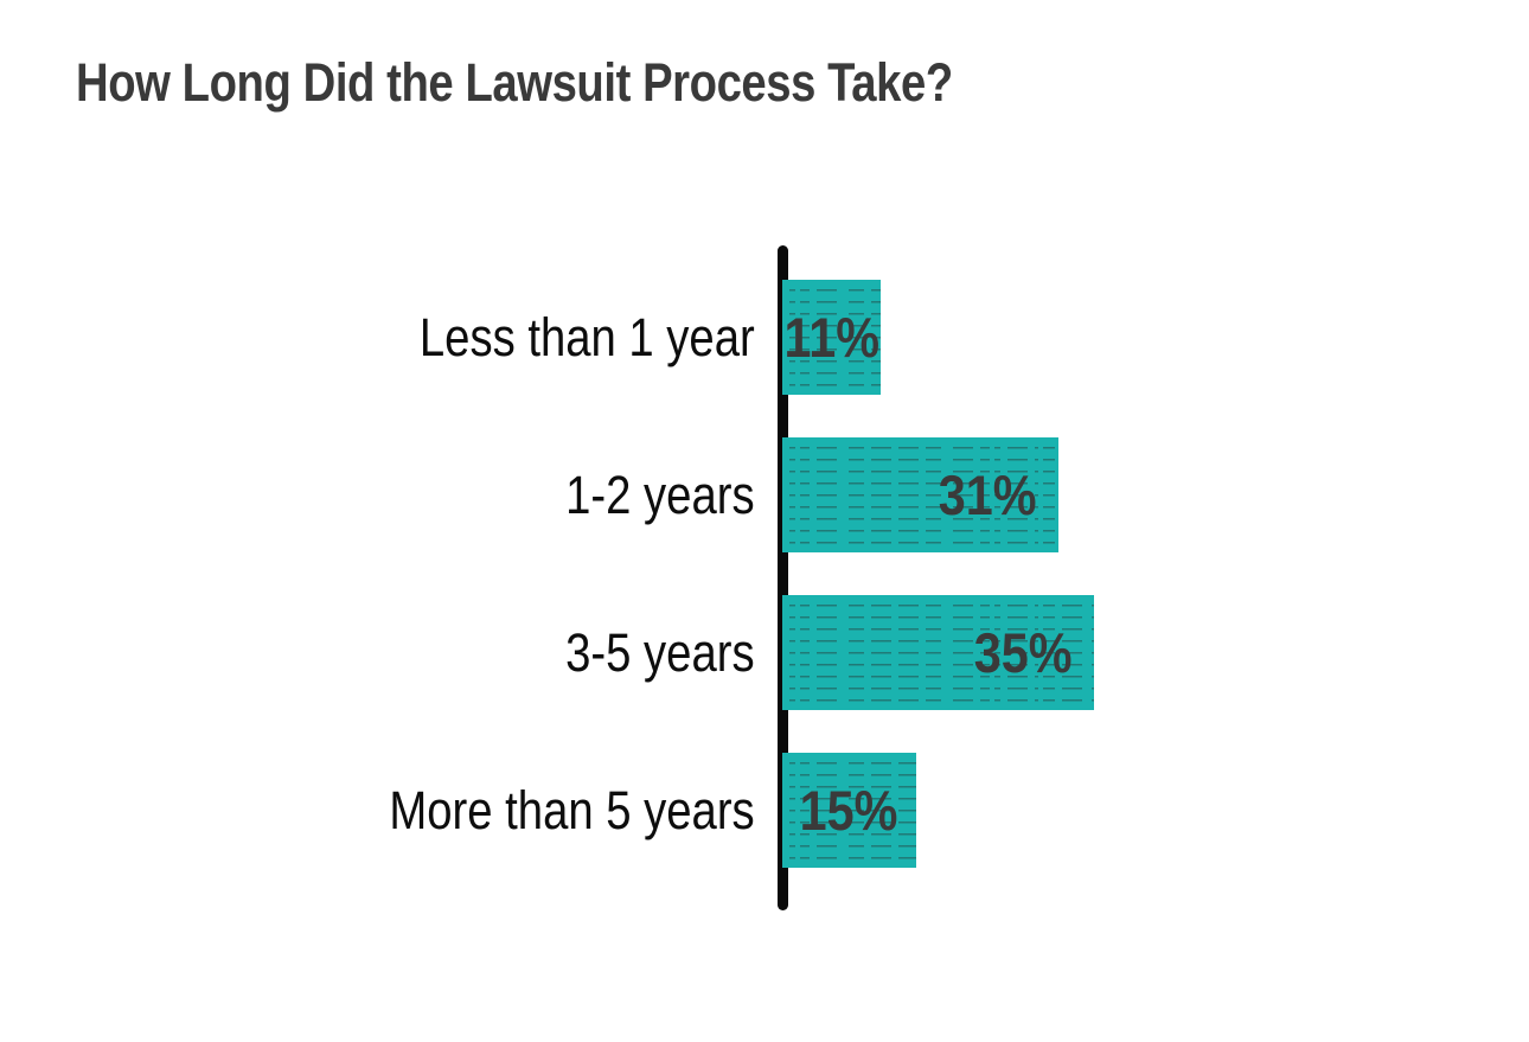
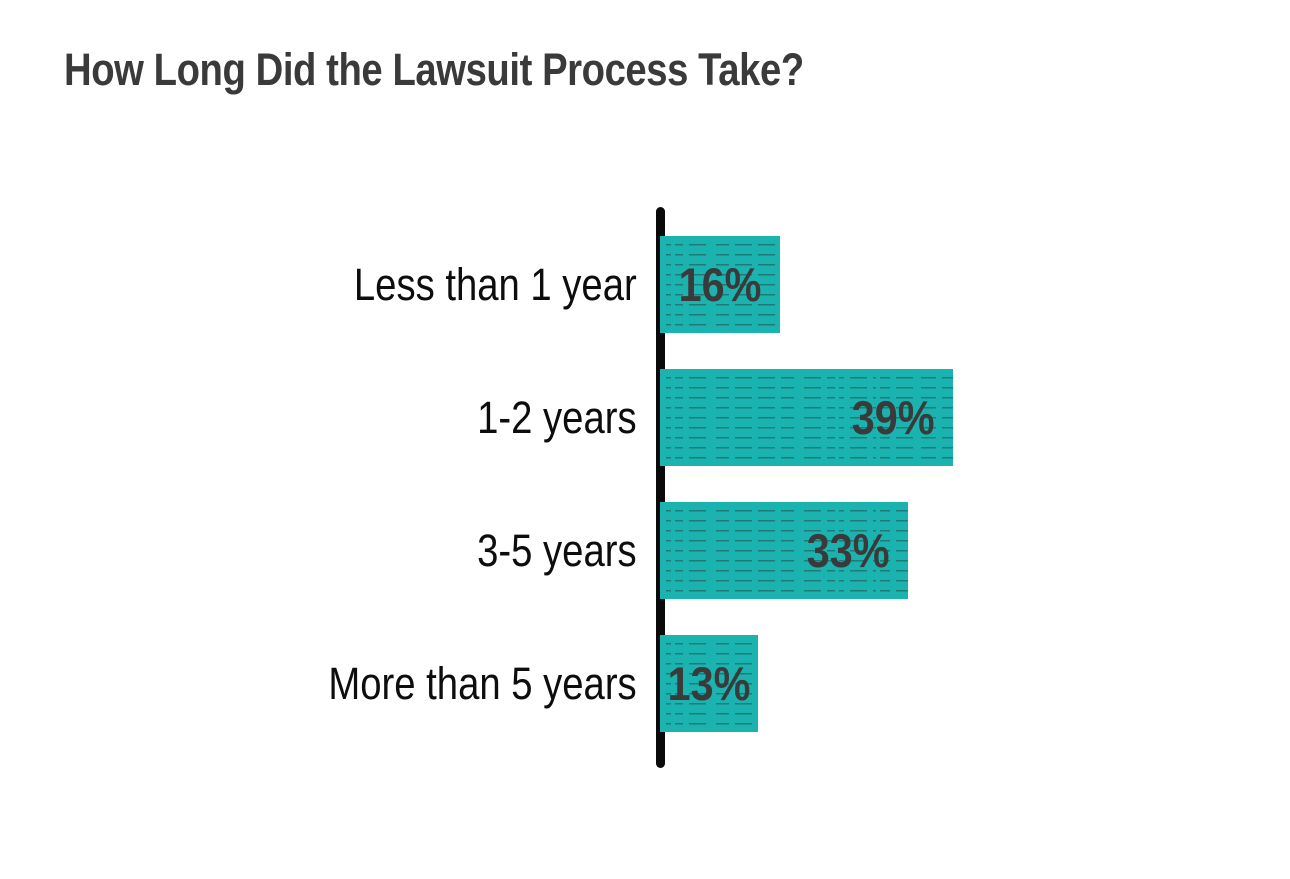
Less than 1 year: 11% -> 16%
1-2 years: 31% -> 39%
3-5 years: 35% -> 33%
More than 5 years: 15% -> 13%
